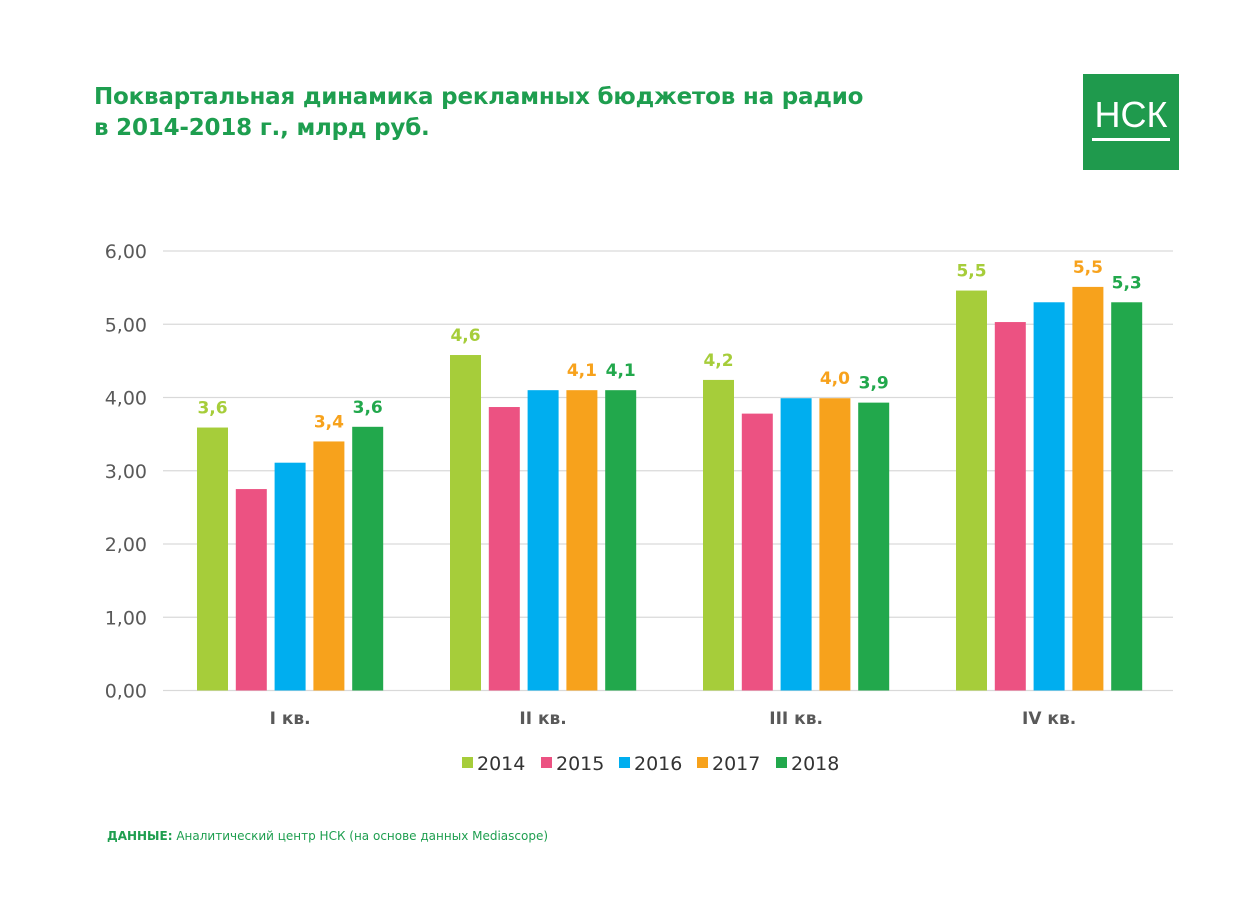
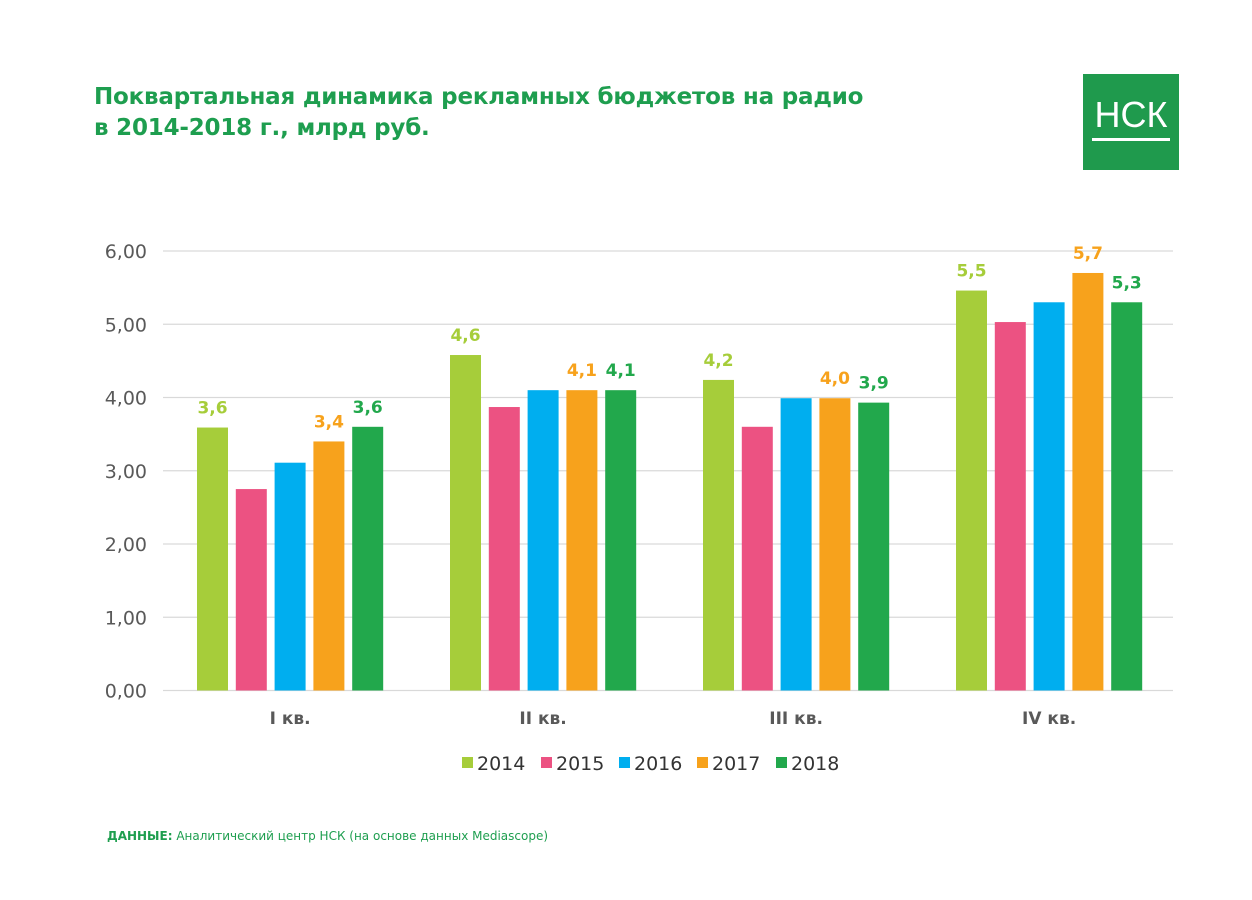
2015/III кв.: 3,8 -> 3,6
2017/IV кв.: 5,5 -> 5,7
